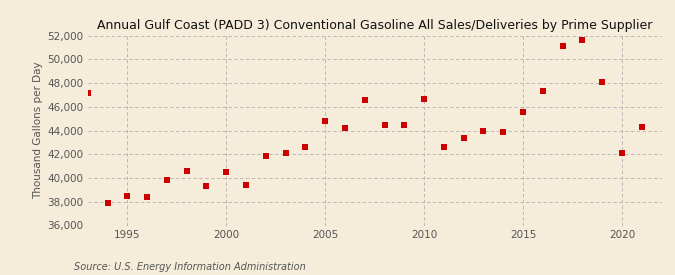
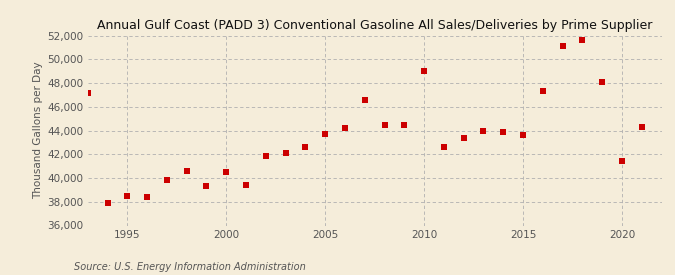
2005: 44,800 -> 43,700
2010: 46,700 -> 49,000
2015: 45,600 -> 43,600
2020: 42,100 -> 41,400
